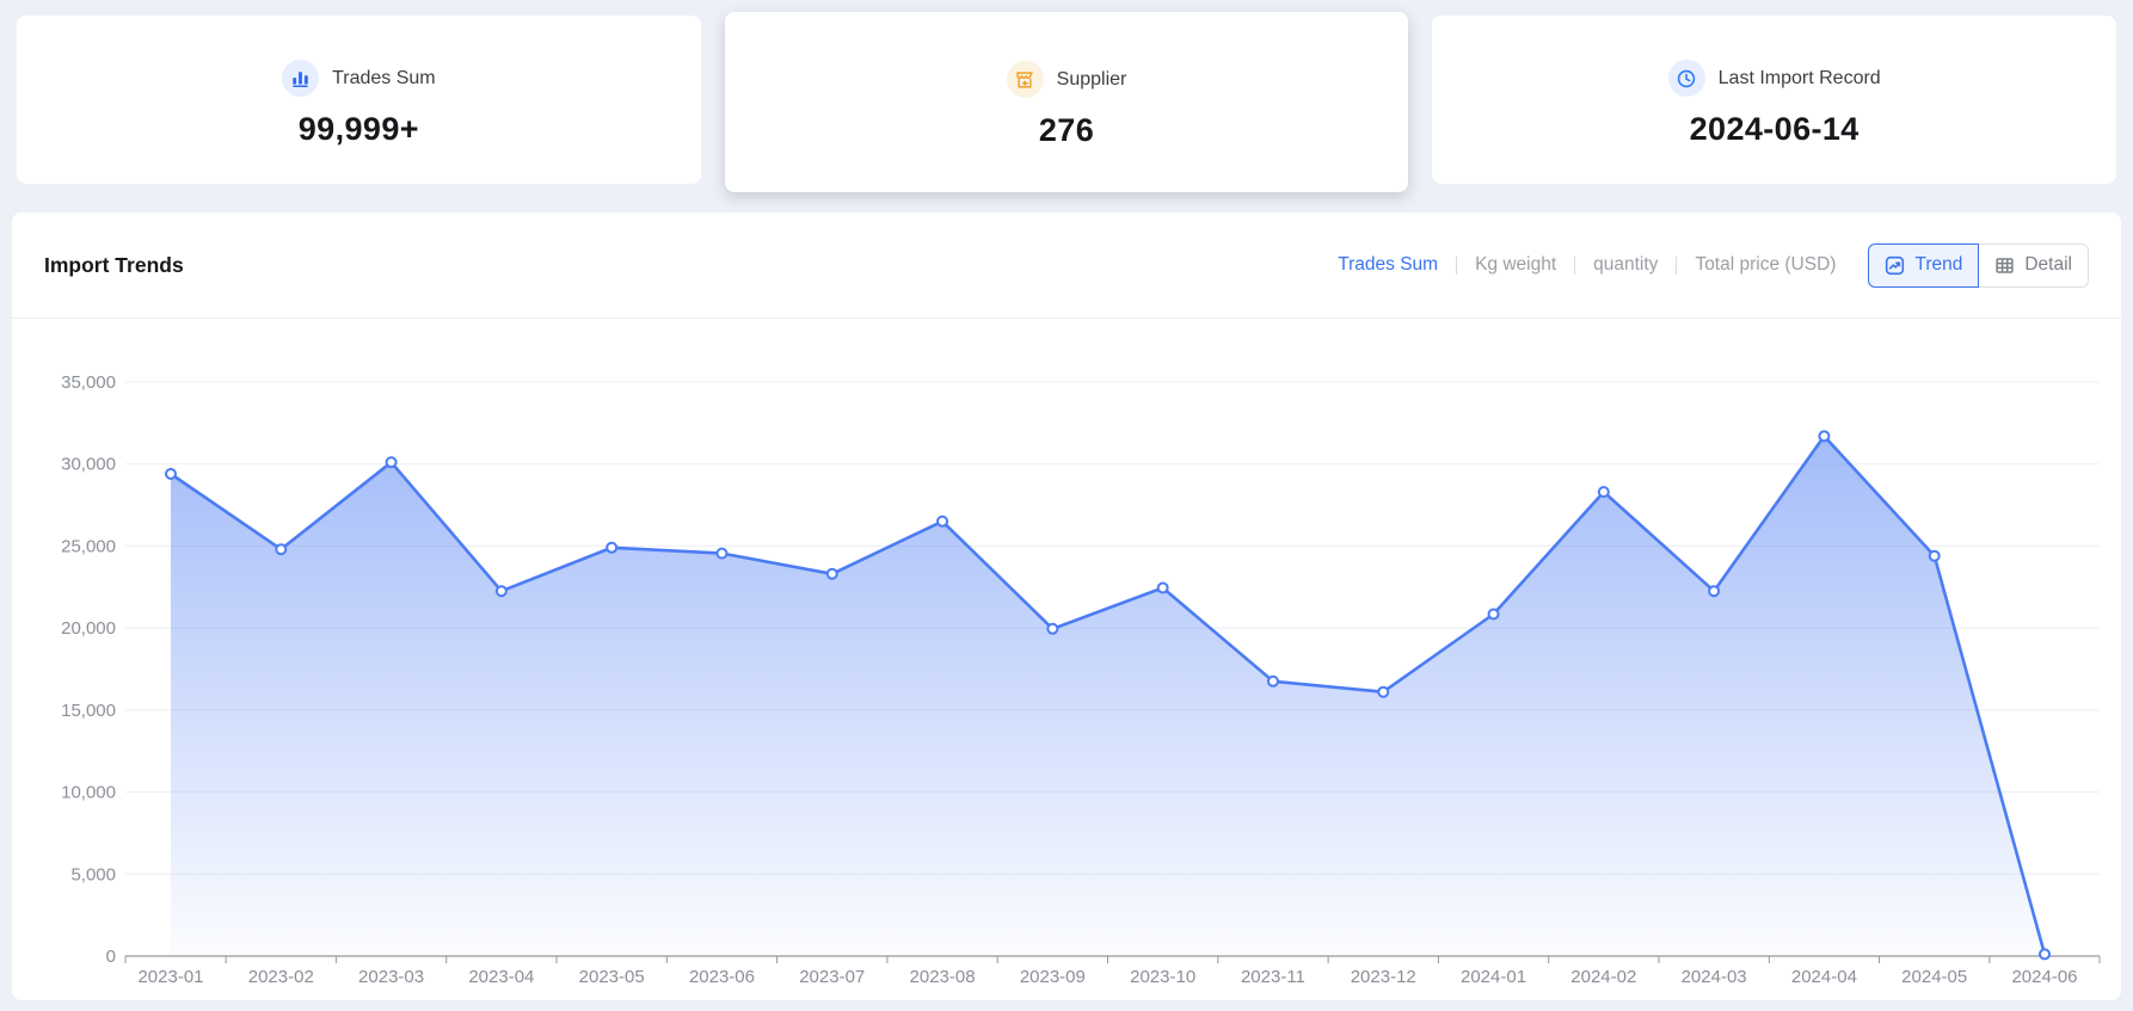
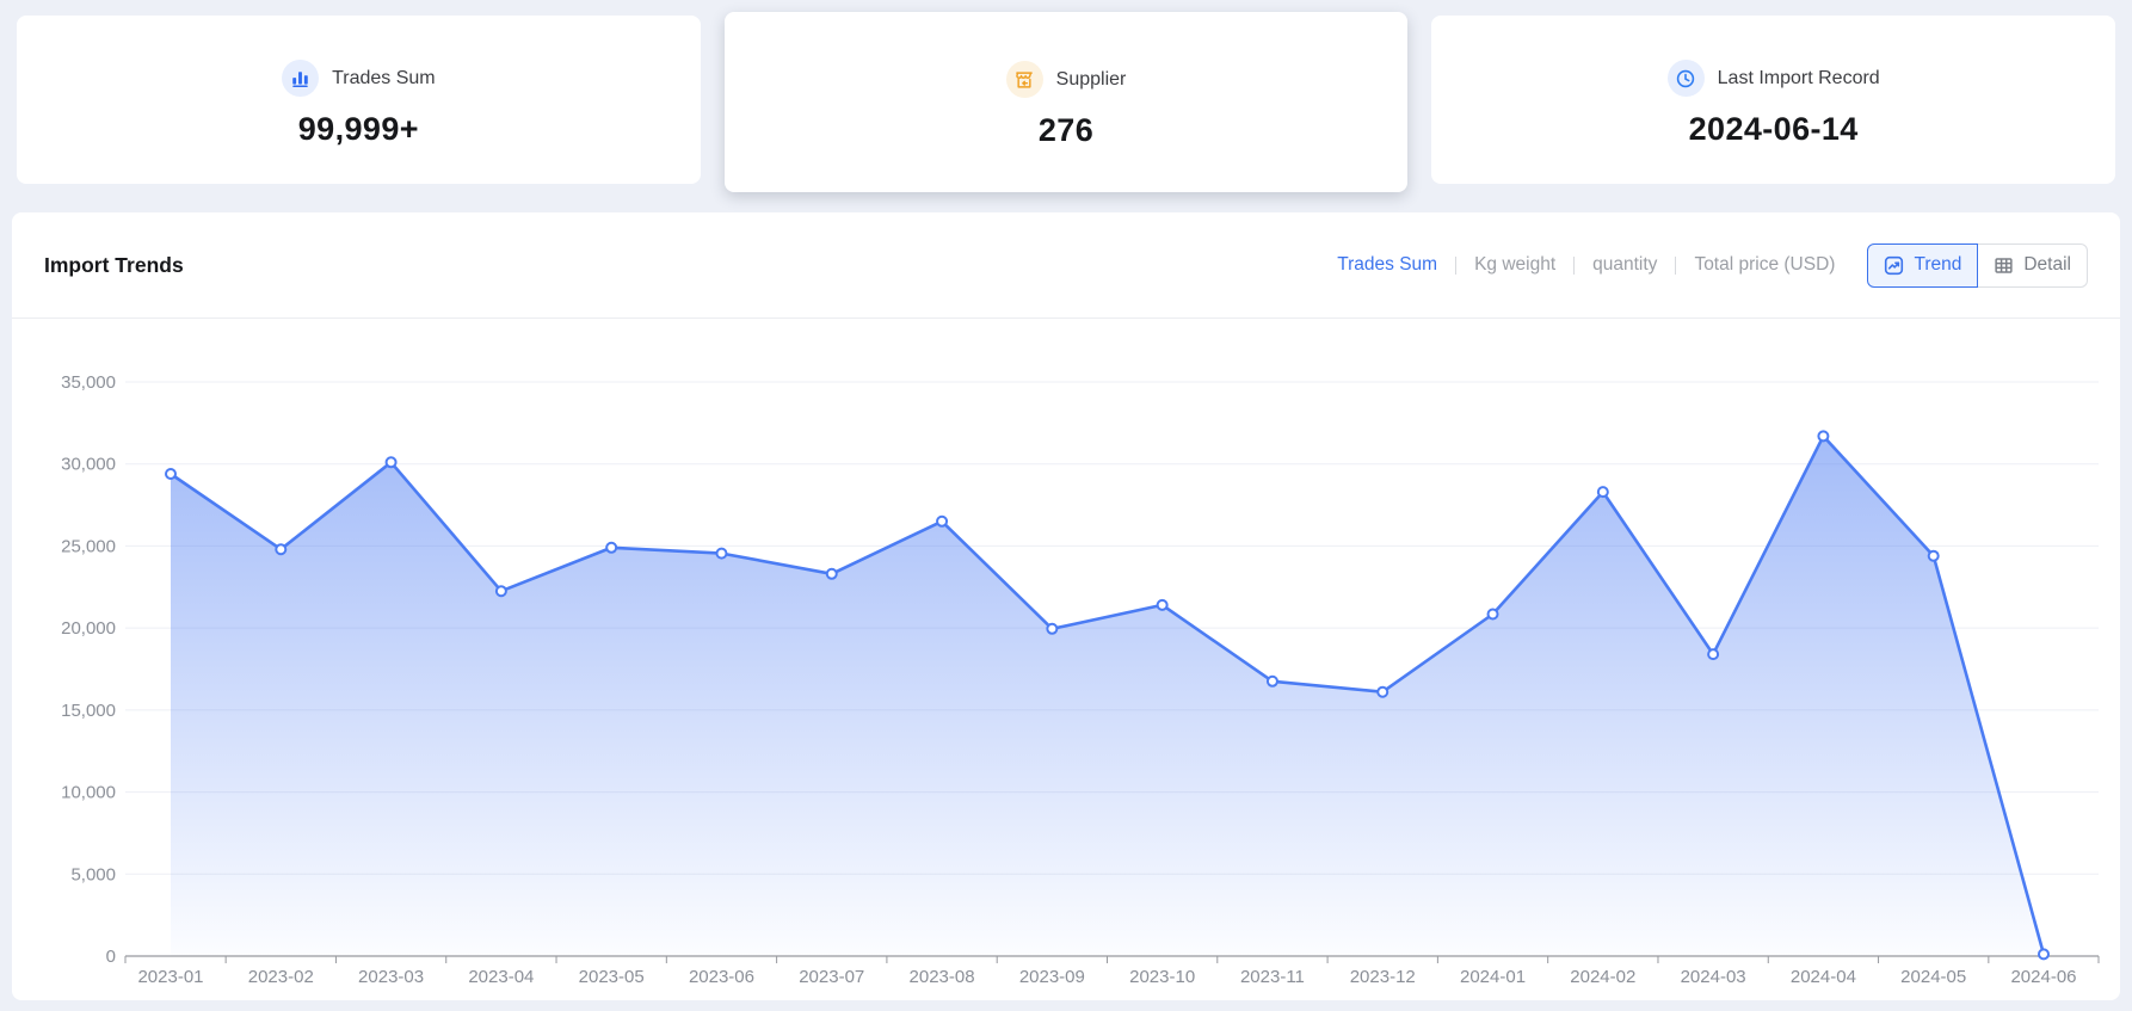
2023-10: 22400 -> 21400
2024-03: 22200 -> 18400
